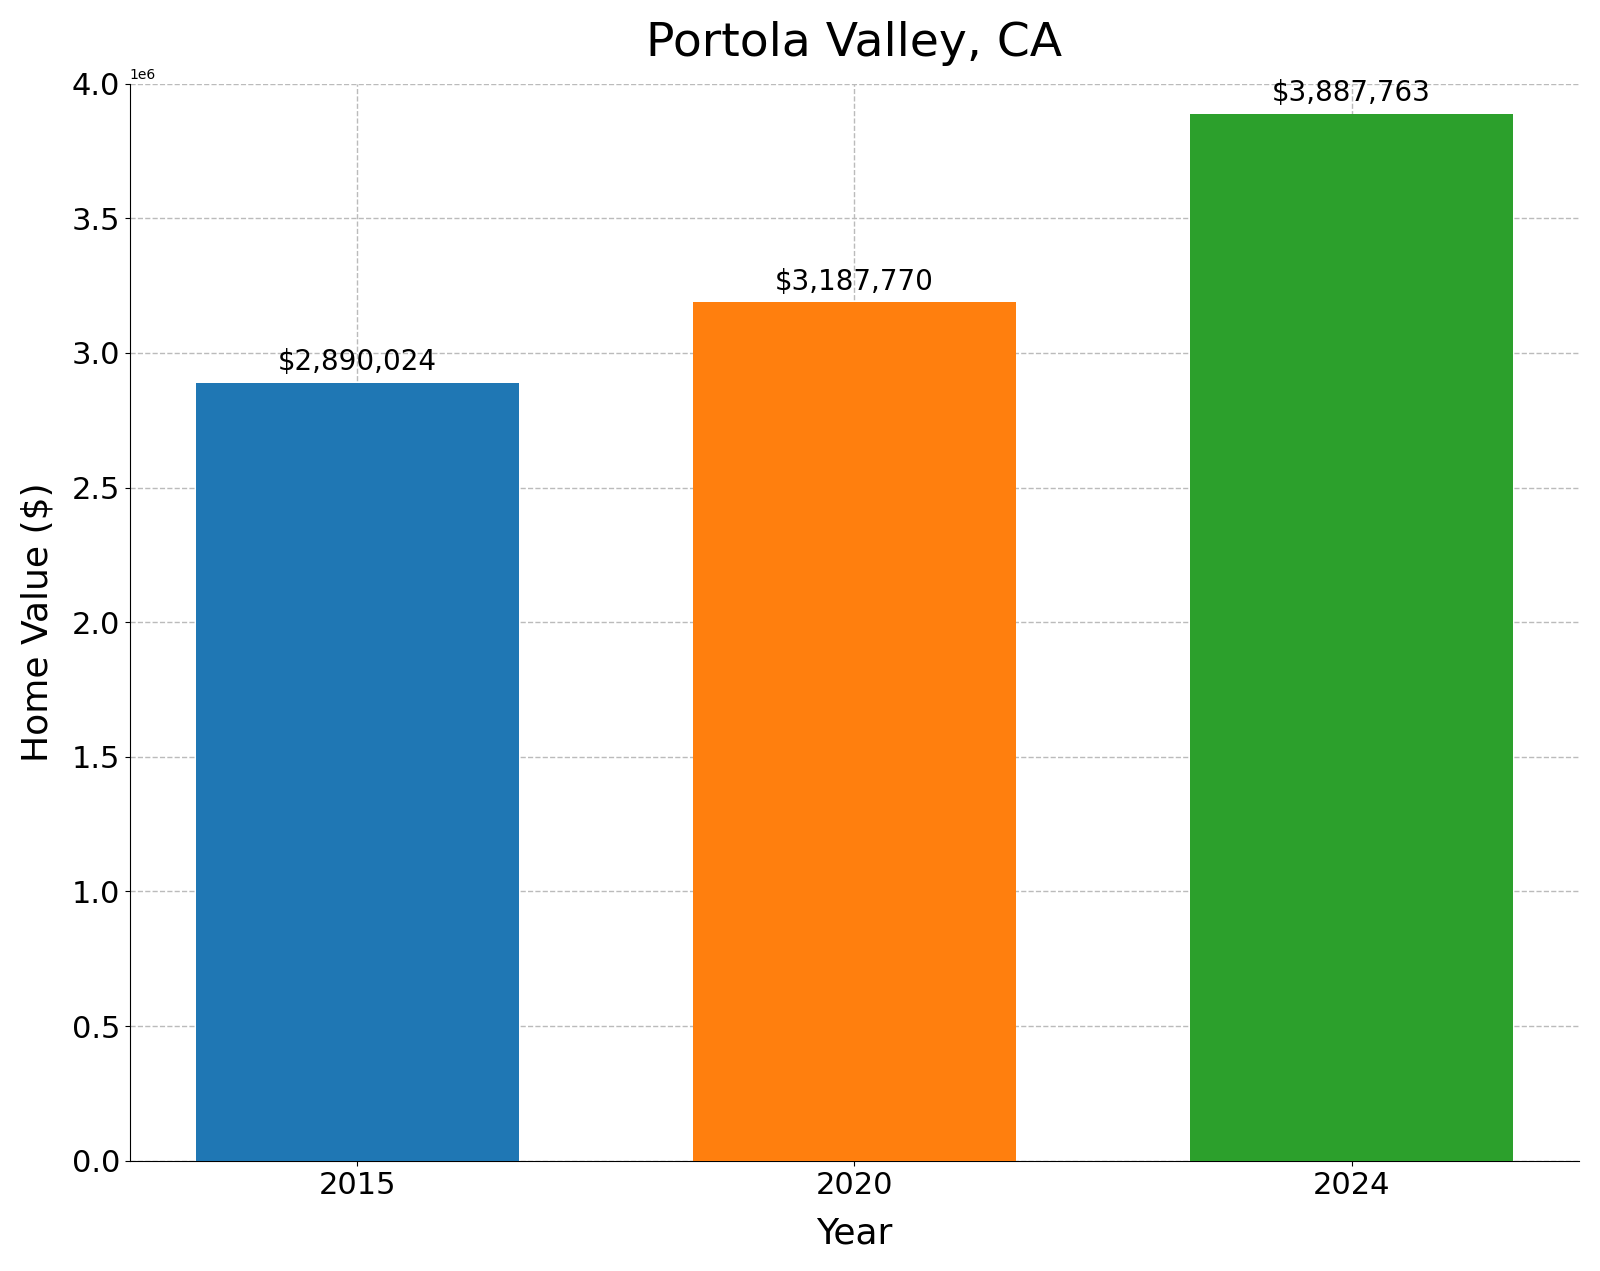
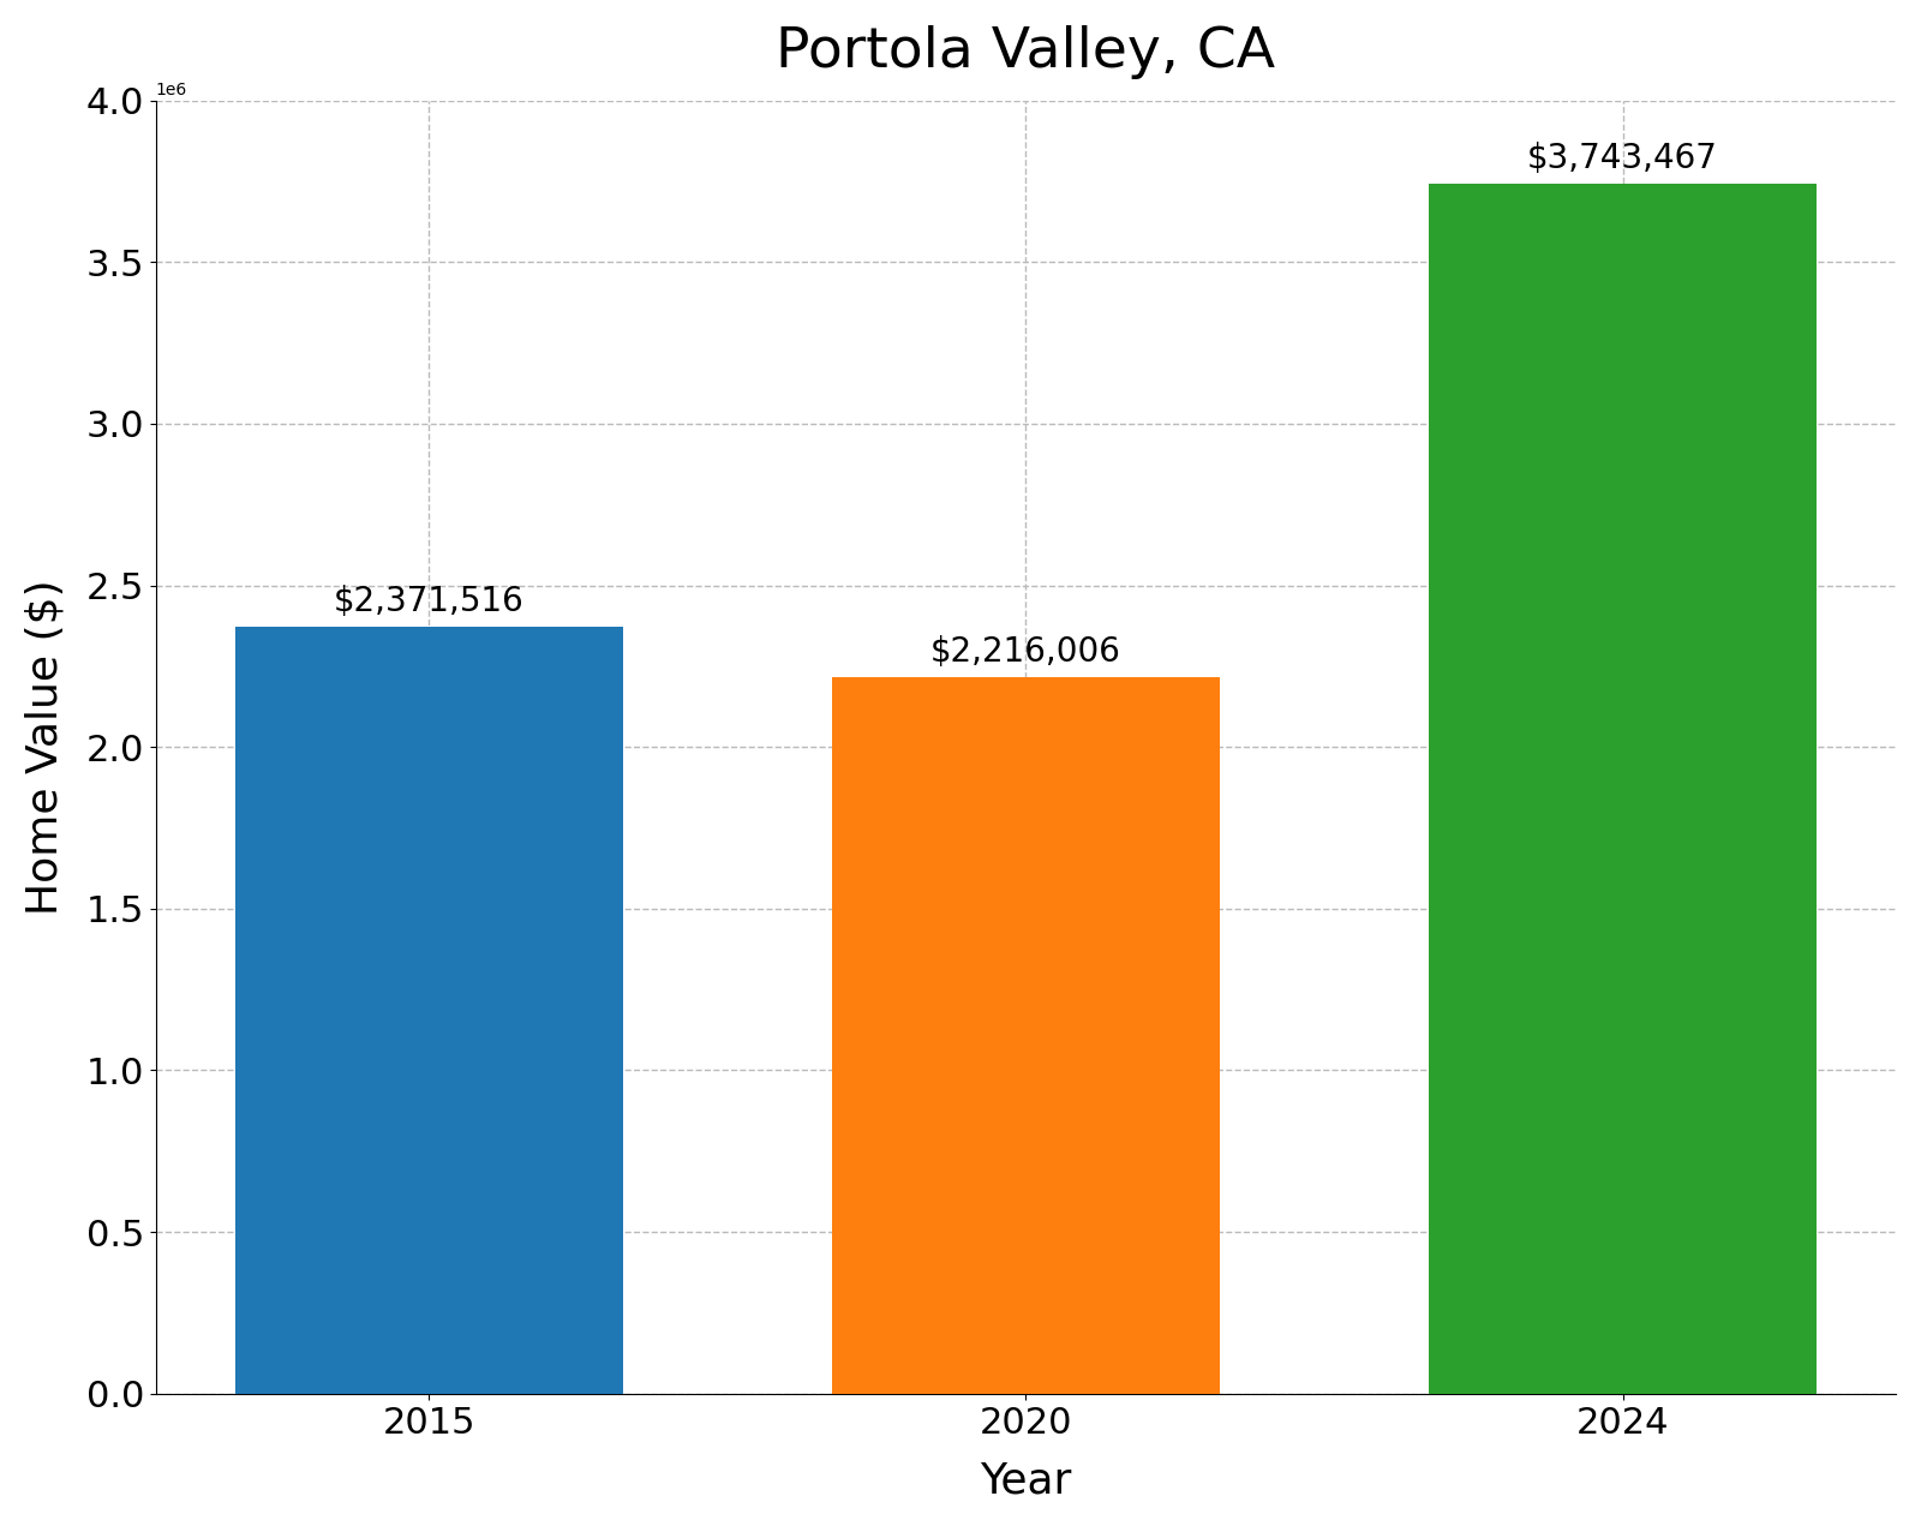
2015: $2,890,024 -> $2,371,516
2020: $3,187,770 -> $2,216,006
2024: $3,887,763 -> $3,743,467
